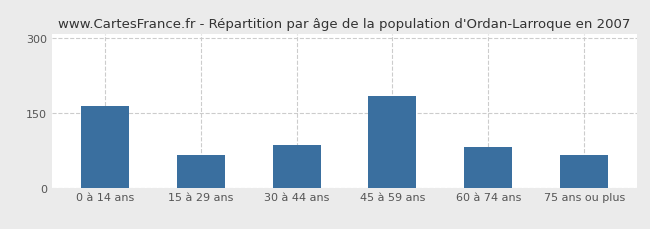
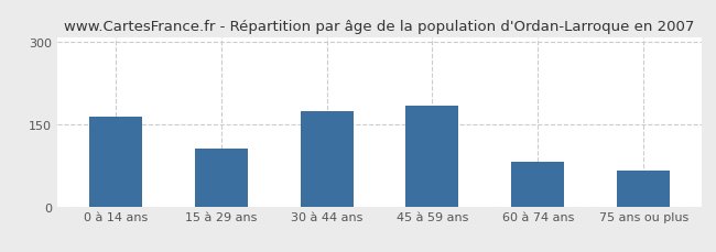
15 à 29 ans: 65 -> 105
30 à 44 ans: 85 -> 175
